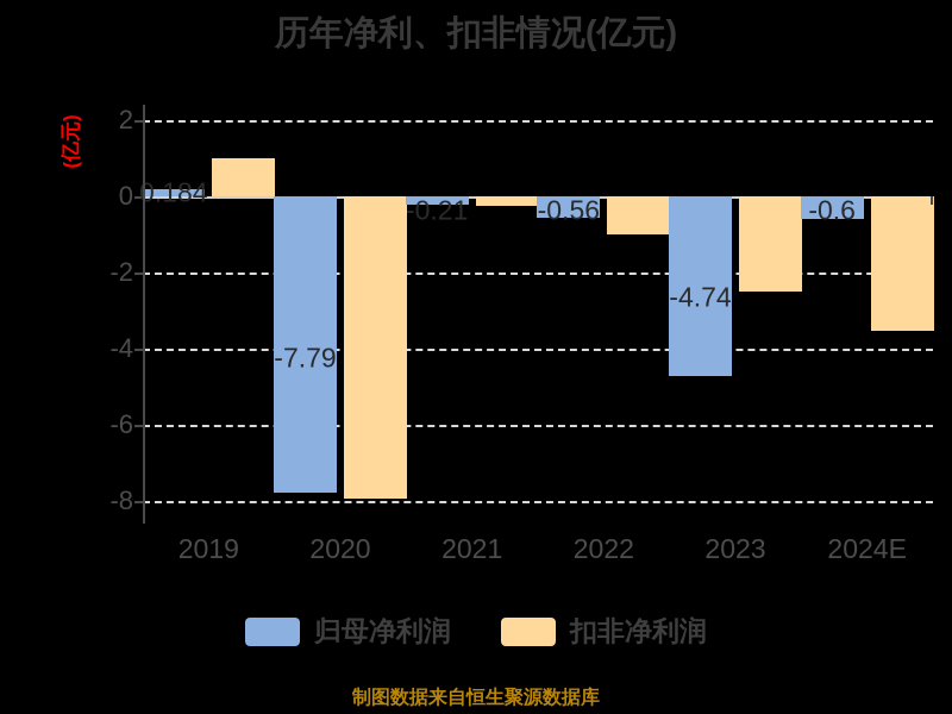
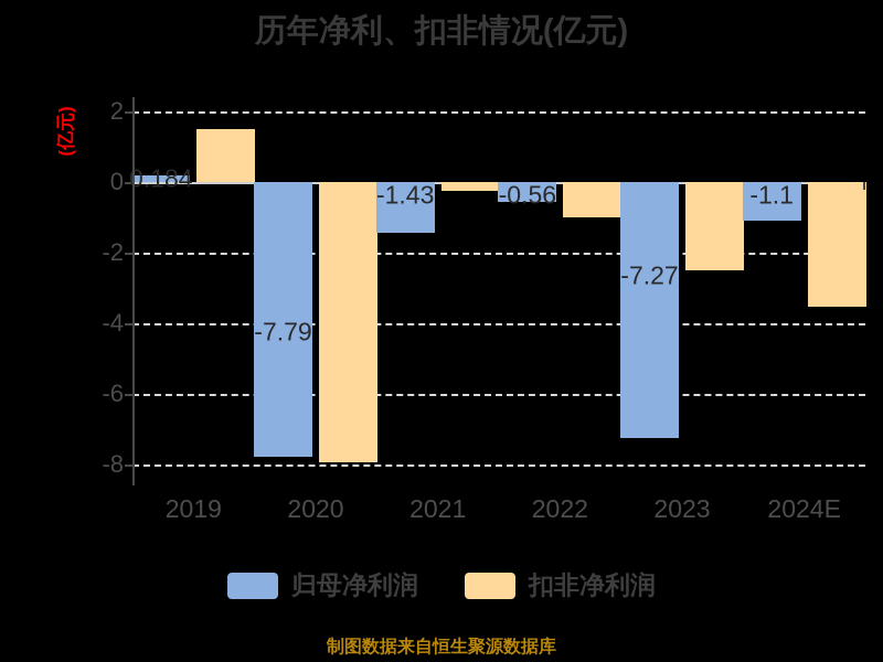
扣非净利润/2019: 1.0 -> 1.5
归母净利润/2021: -0.21 -> -1.43
归母净利润/2023: -4.74 -> -7.27
归母净利润/2024E: -0.6 -> -1.1
